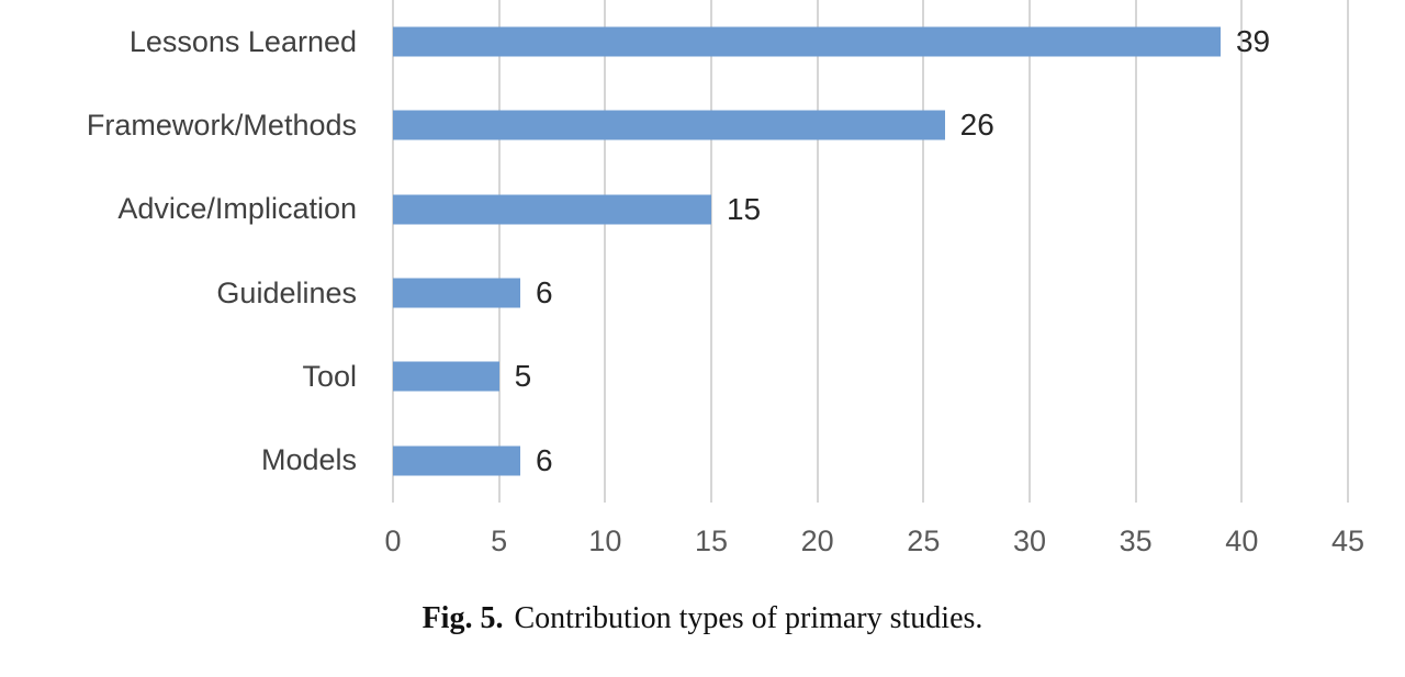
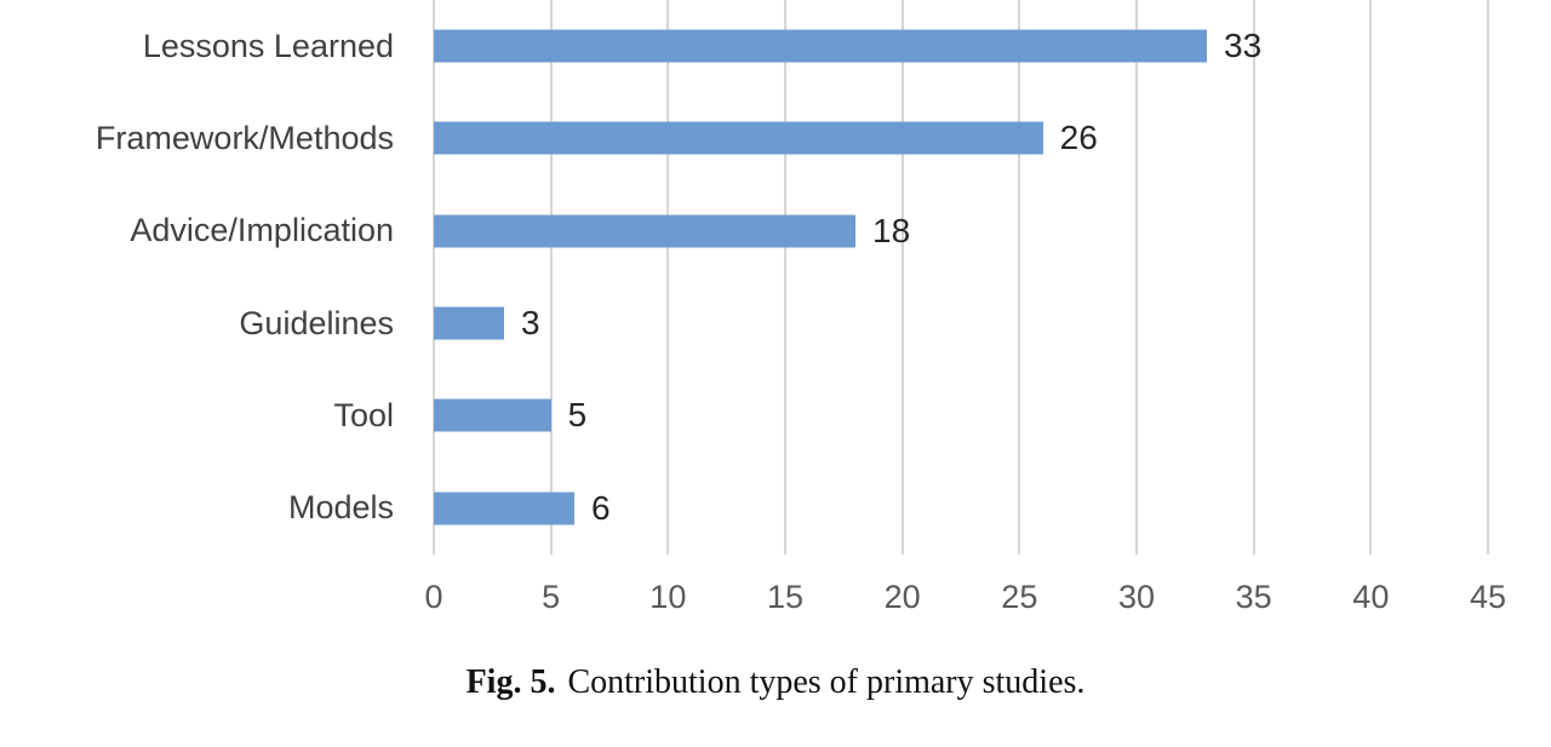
Lessons Learned: 39 -> 33
Advice/Implication: 15 -> 18
Guidelines: 6 -> 3
